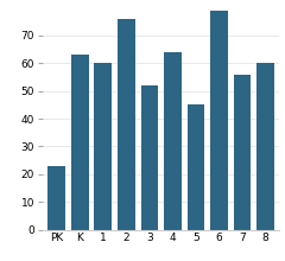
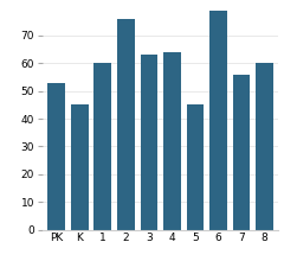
PK: 23 -> 53
K: 63 -> 45
3: 52 -> 63
